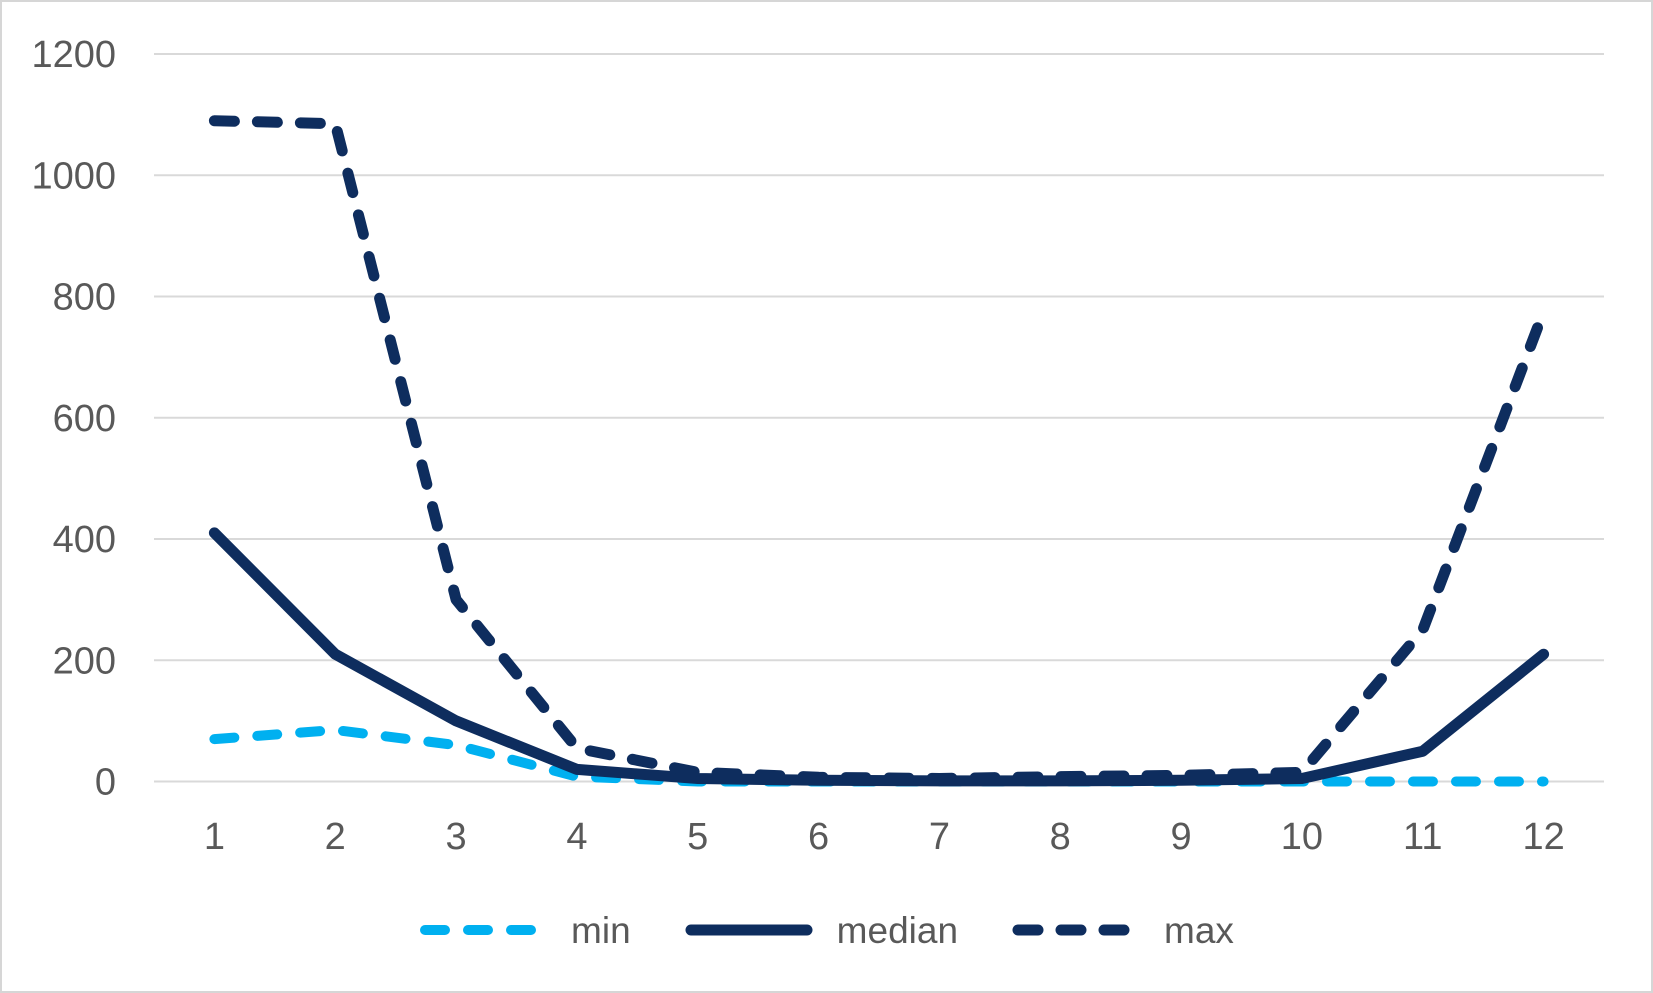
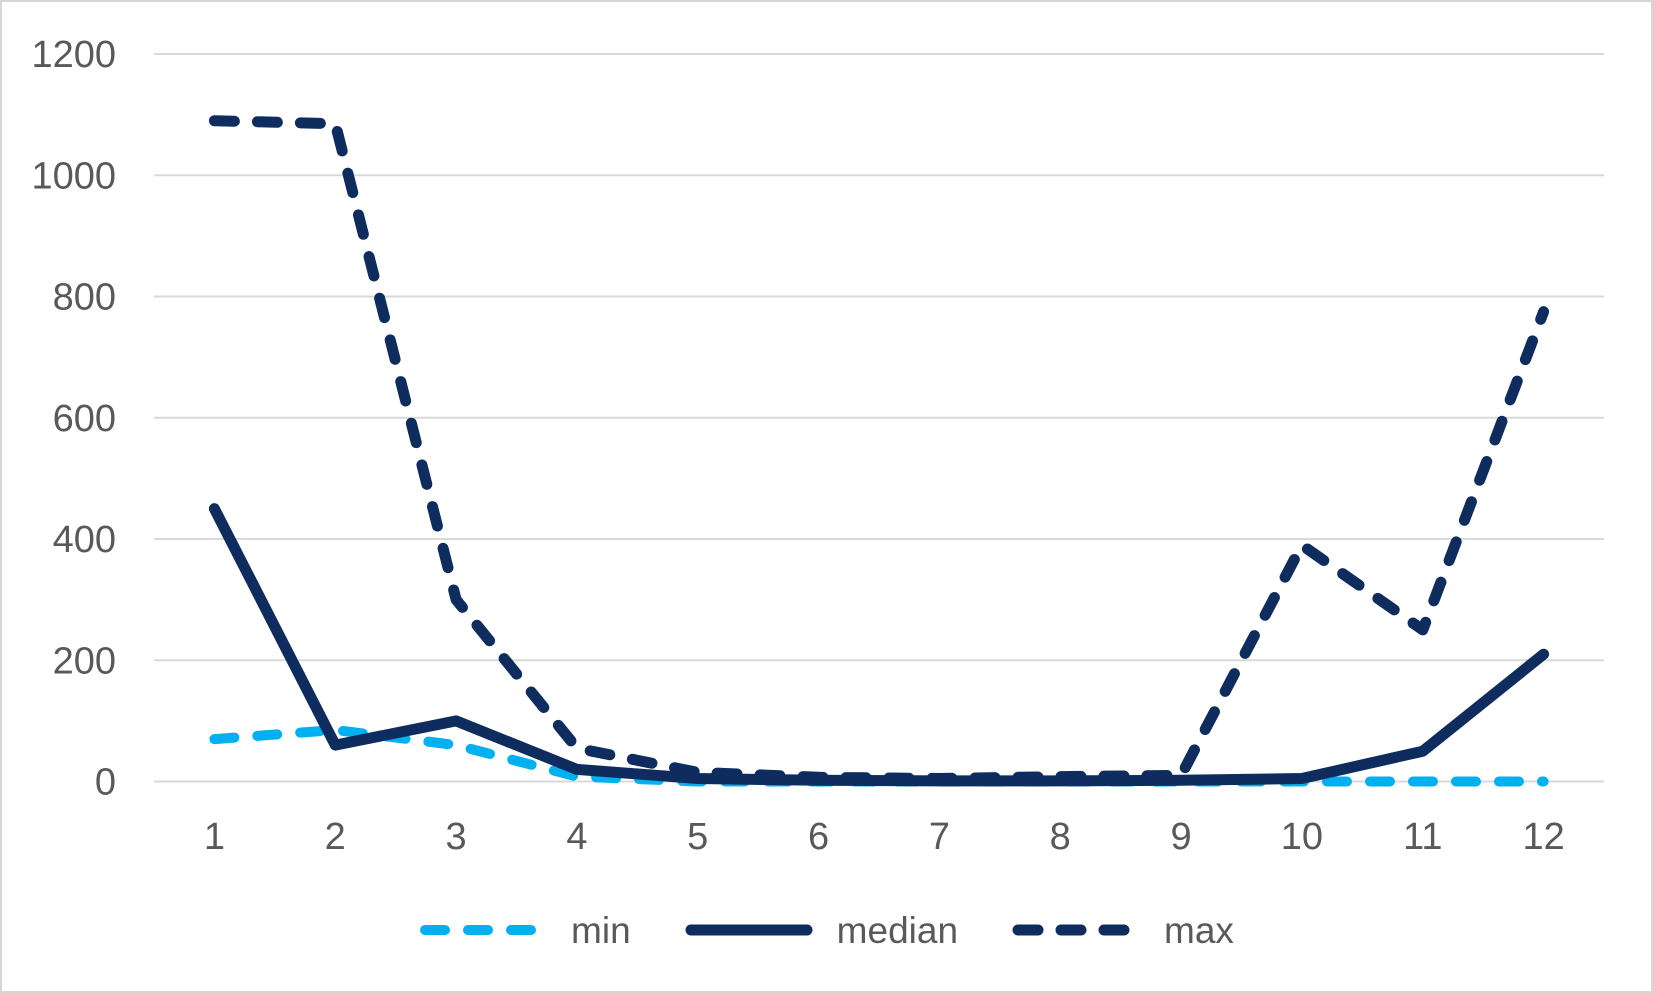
median/1: 410 -> 450
median/2: 210 -> 60
max/10: 20 -> 390
